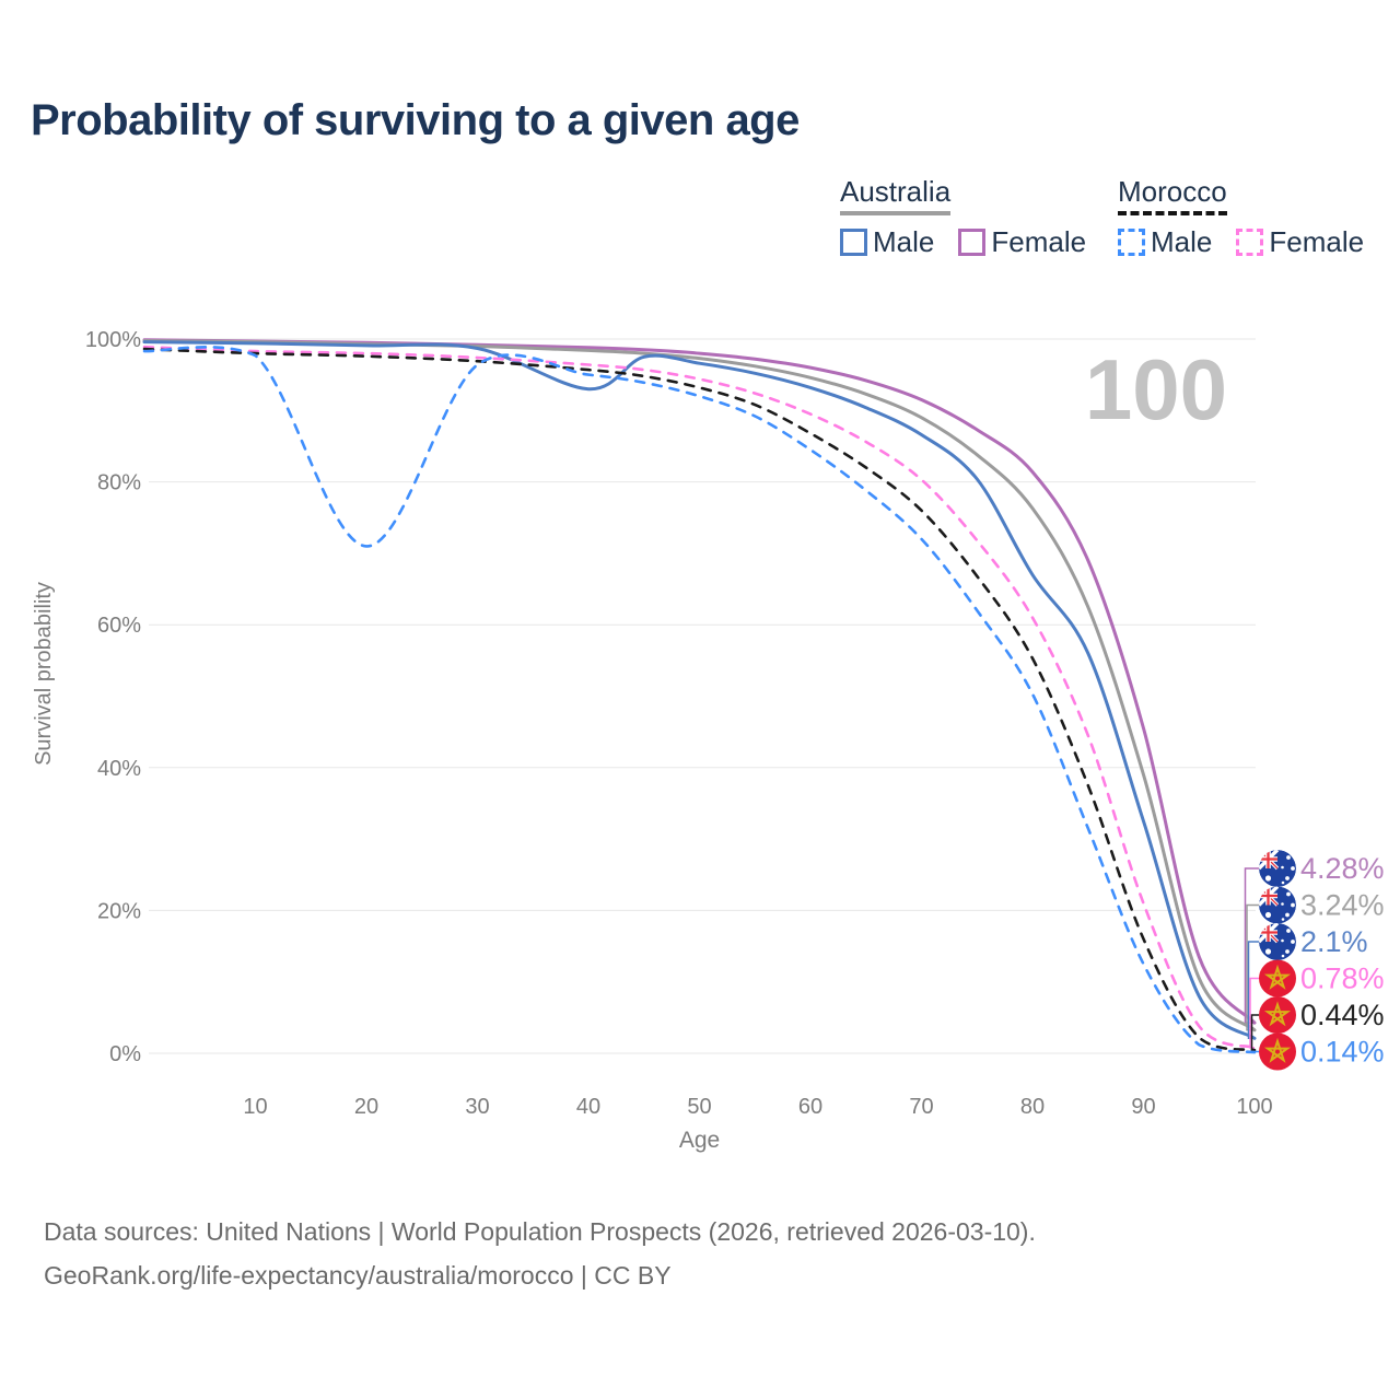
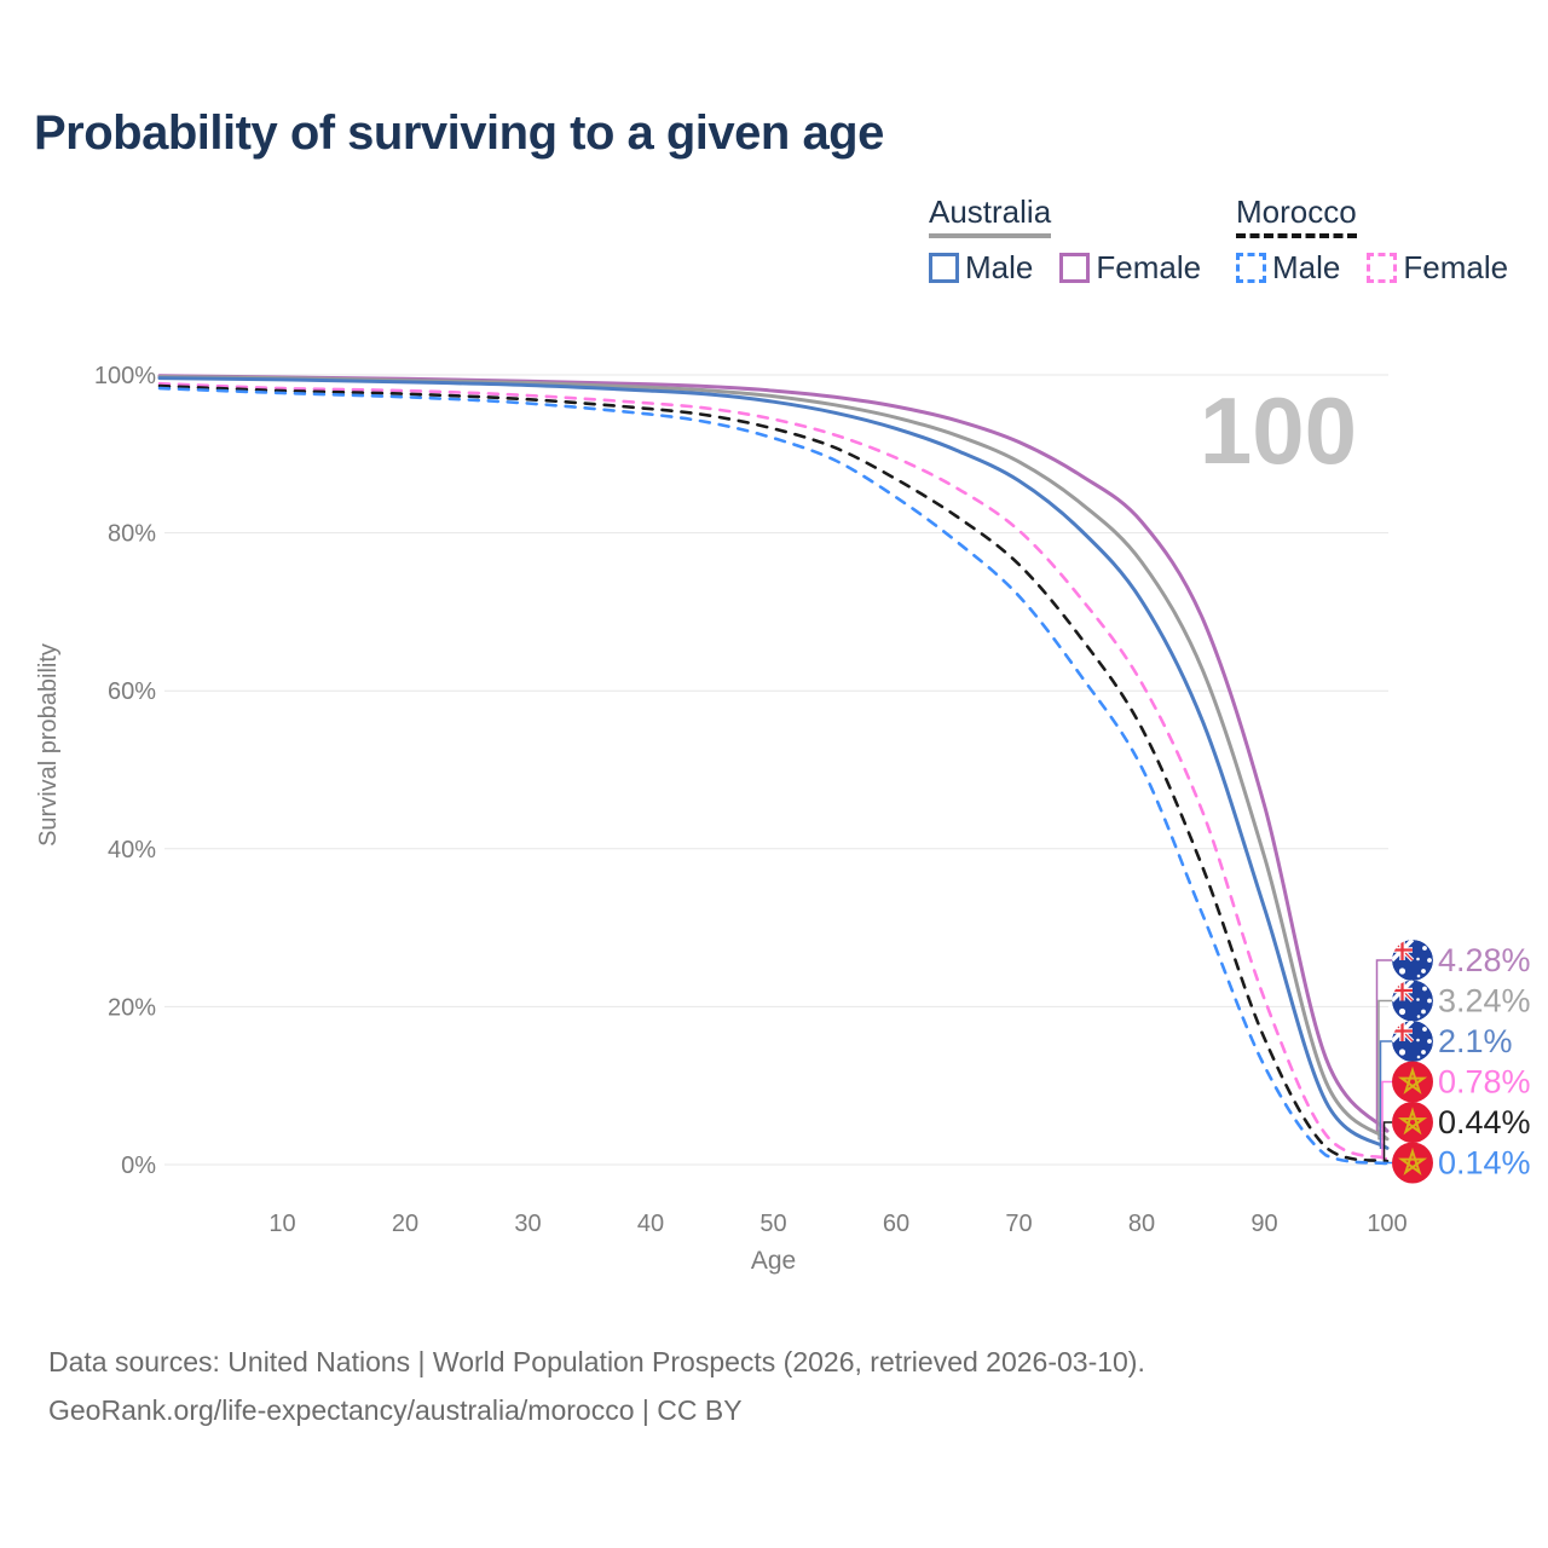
Morocco Male/20: 71% -> 97%
Australia Male/40: 93% -> 98%
Australia Male/80: 67% -> 71%
